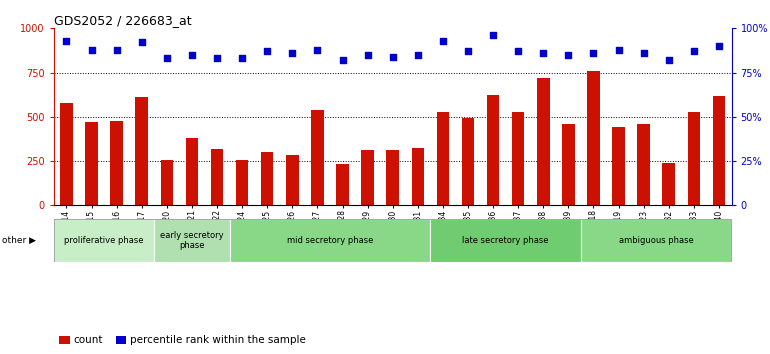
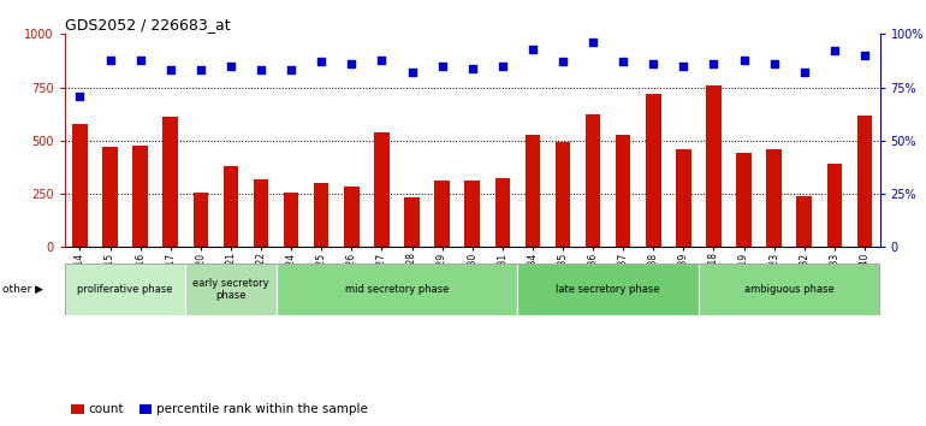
percentile rank within the sample/GSM109814: 93% -> 71%
percentile rank within the sample/GSM109817: 92% -> 83%
count/GSM109833: 530 -> 390
percentile rank within the sample/GSM109833: 87% -> 92%
